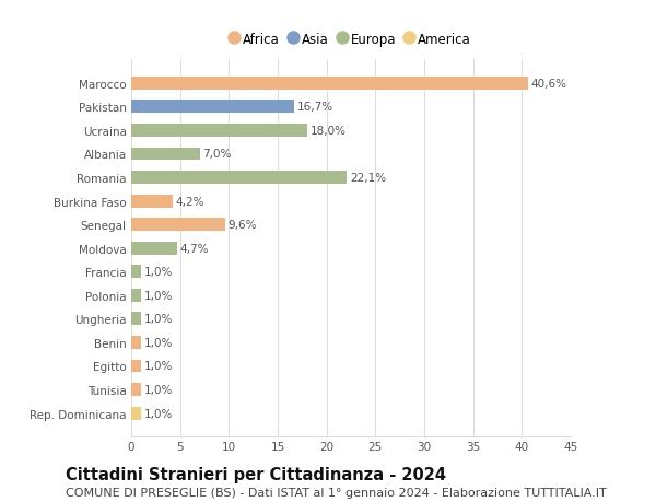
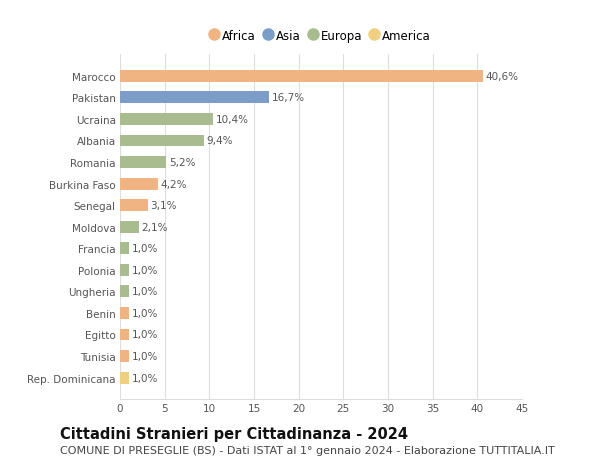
Ucraina: 18,0% -> 10,4%
Albania: 7,0% -> 9,4%
Romania: 22,1% -> 5,2%
Senegal: 9,6% -> 3,1%
Moldova: 4,7% -> 2,1%
